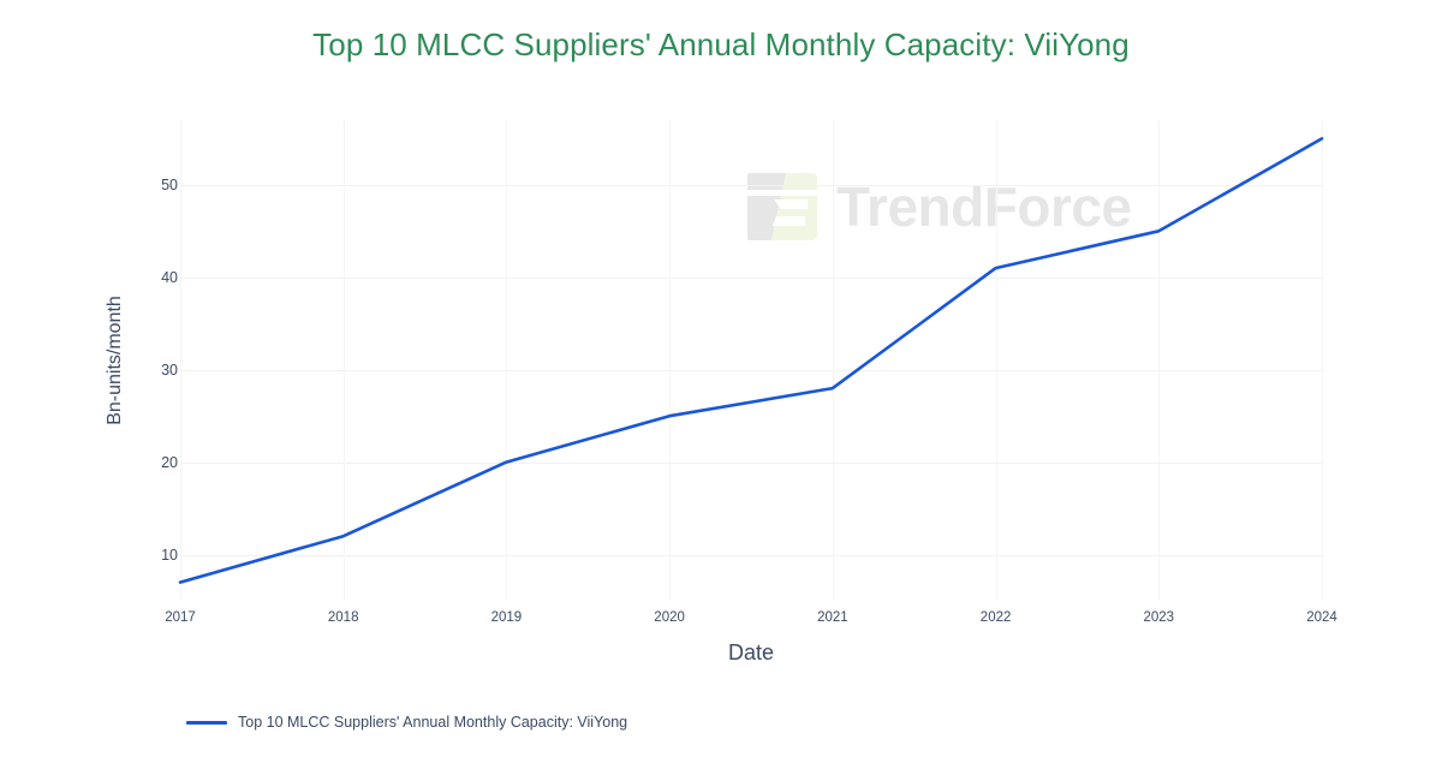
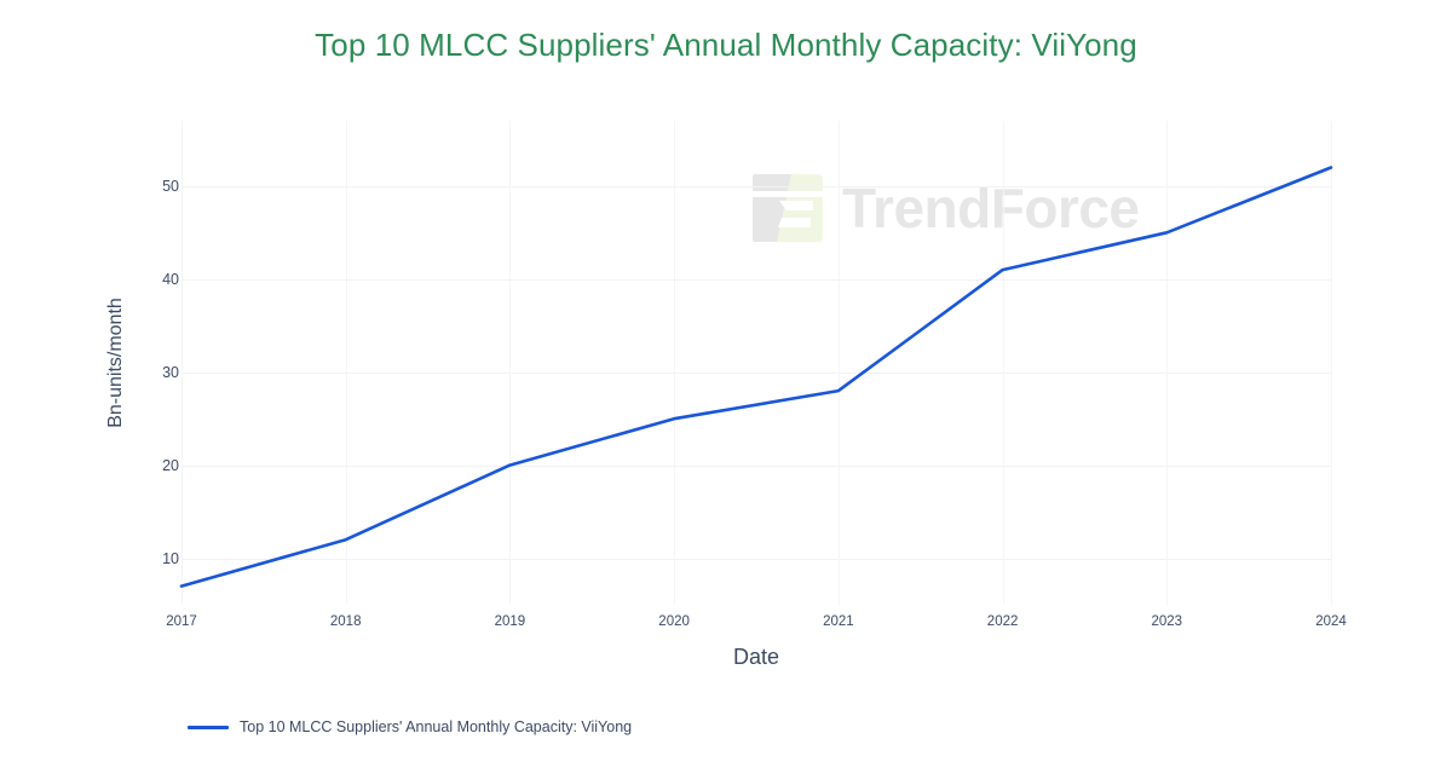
2024: 55 -> 52
